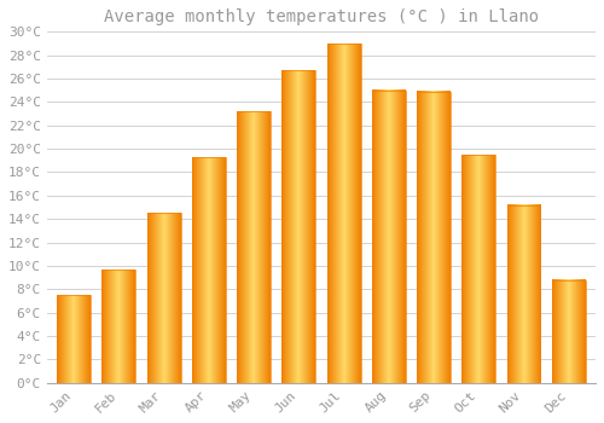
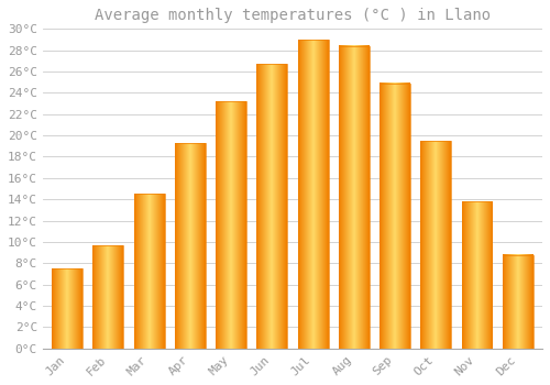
Aug: 25.0°C -> 28.4°C
Nov: 15.2°C -> 13.8°C
